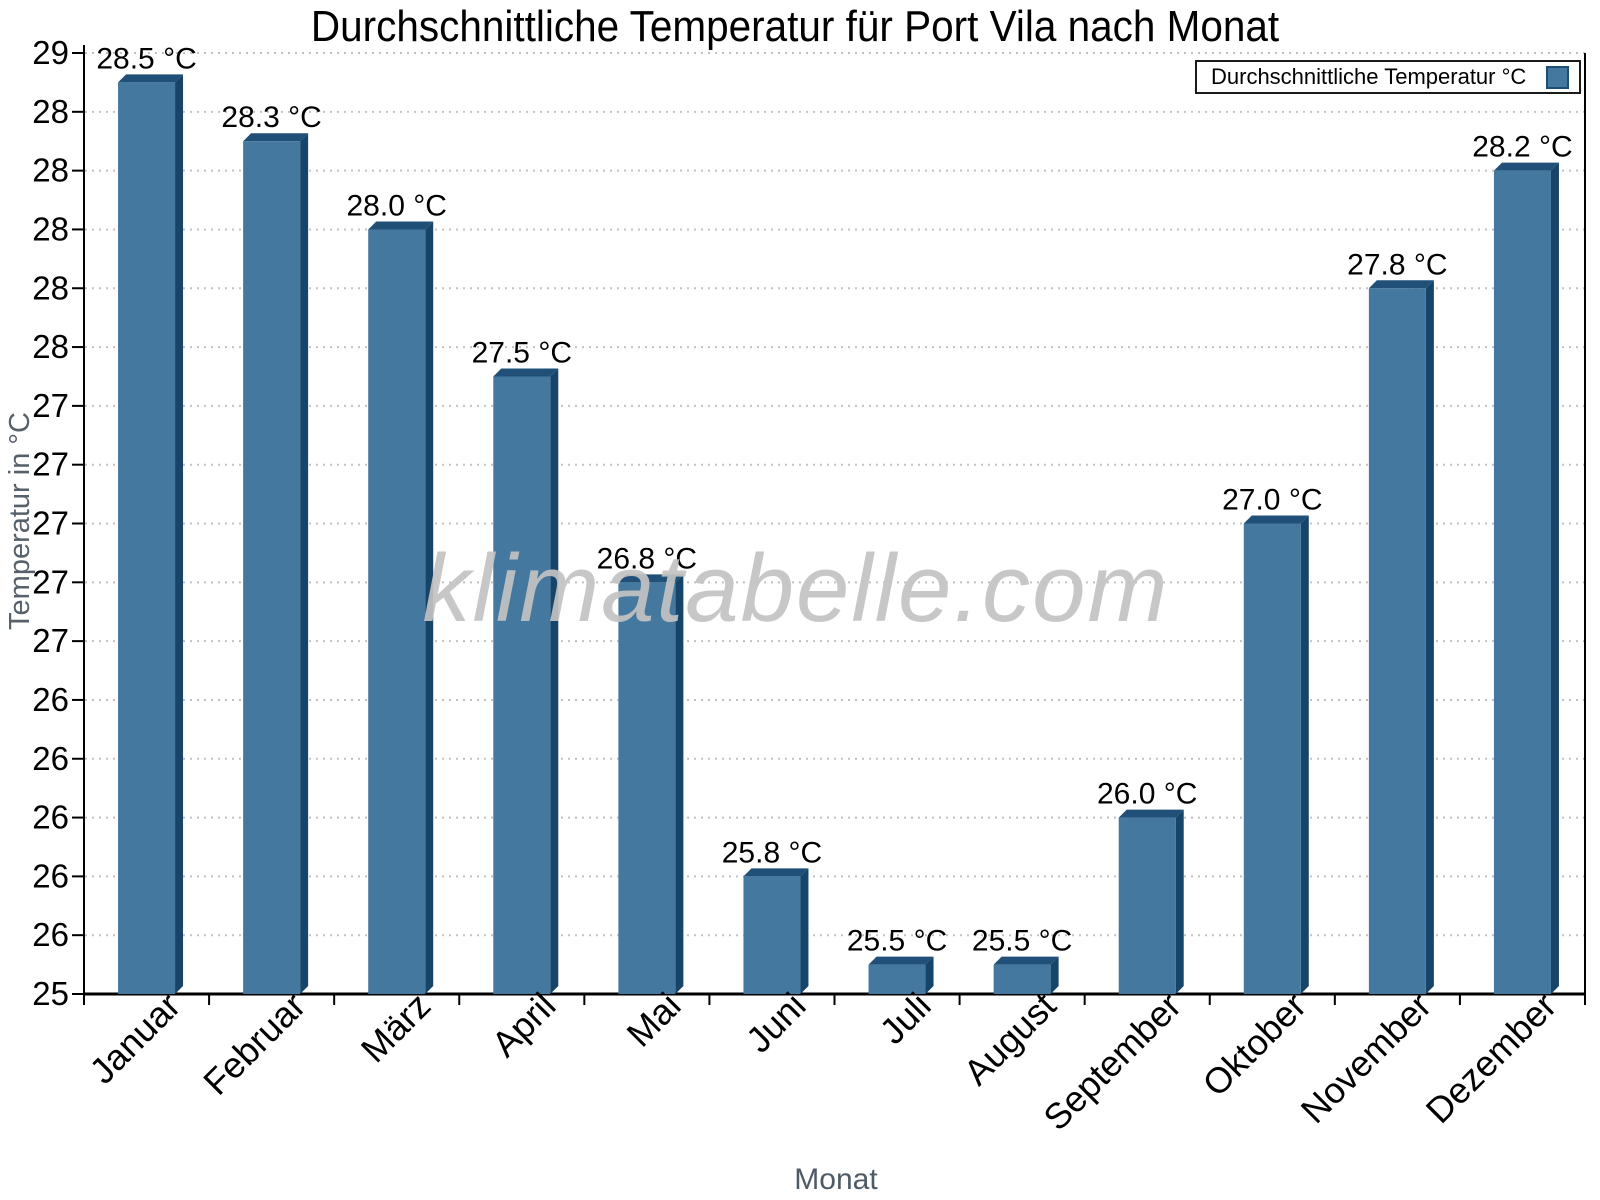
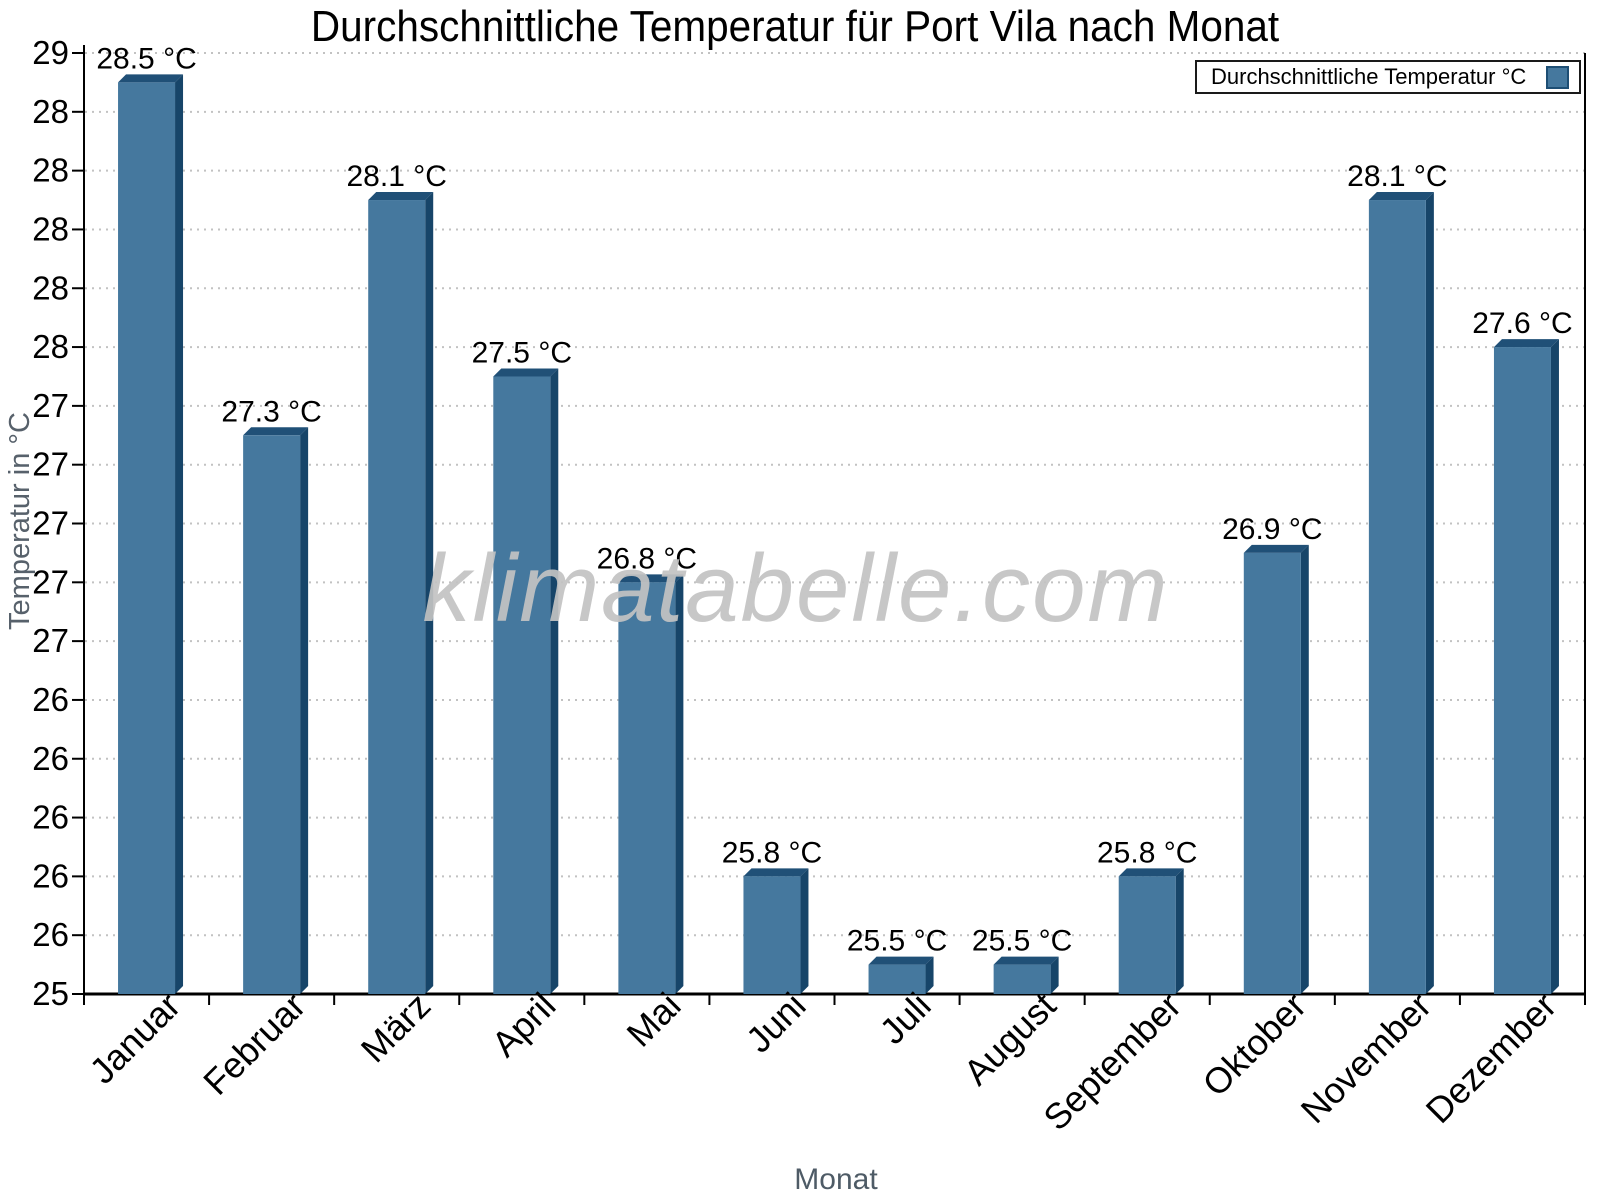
Februar: 28.3 -> 27.3
März: 28.0 -> 28.1
September: 26.0 -> 25.8
Oktober: 27.0 -> 26.9
November: 27.8 -> 28.1
Dezember: 28.2 -> 27.6
